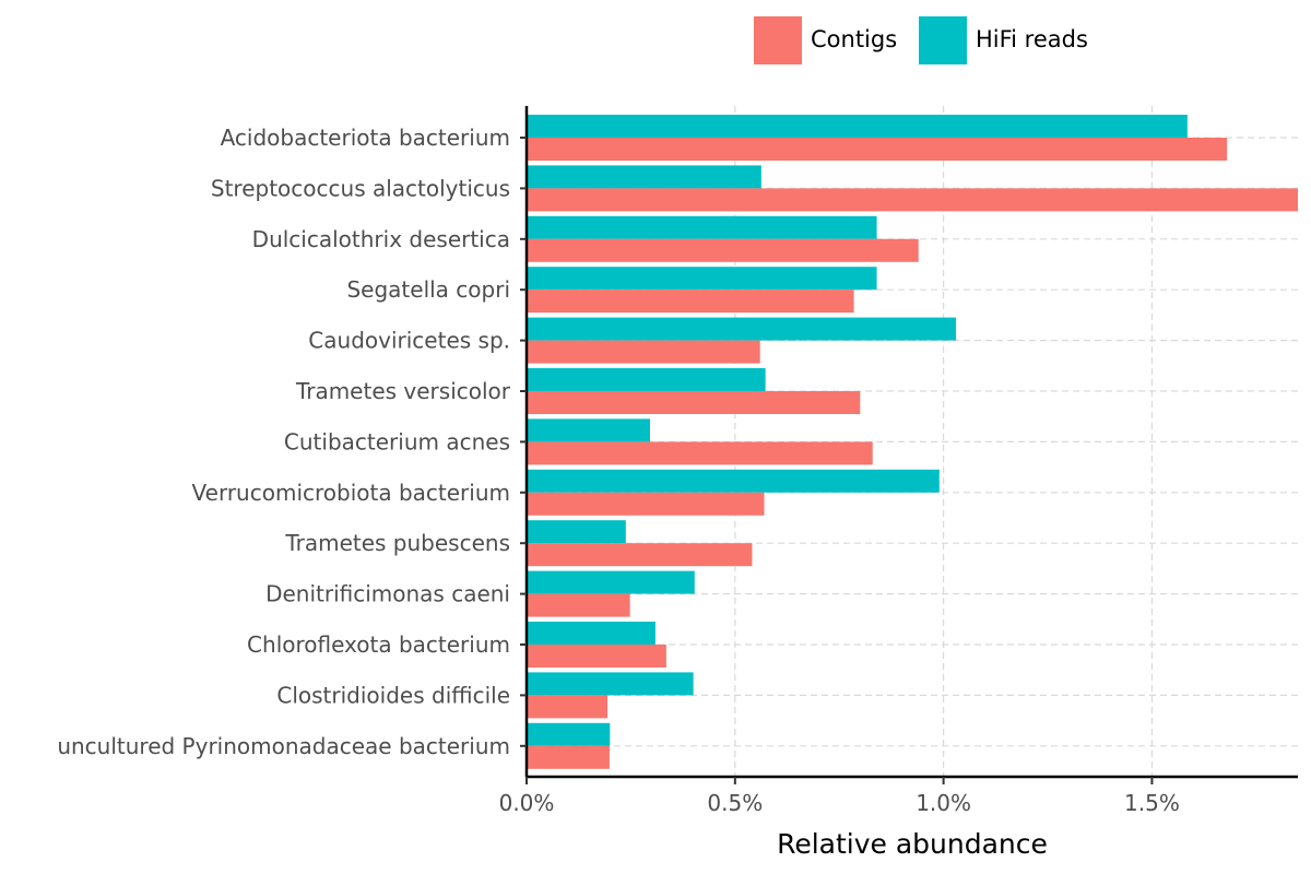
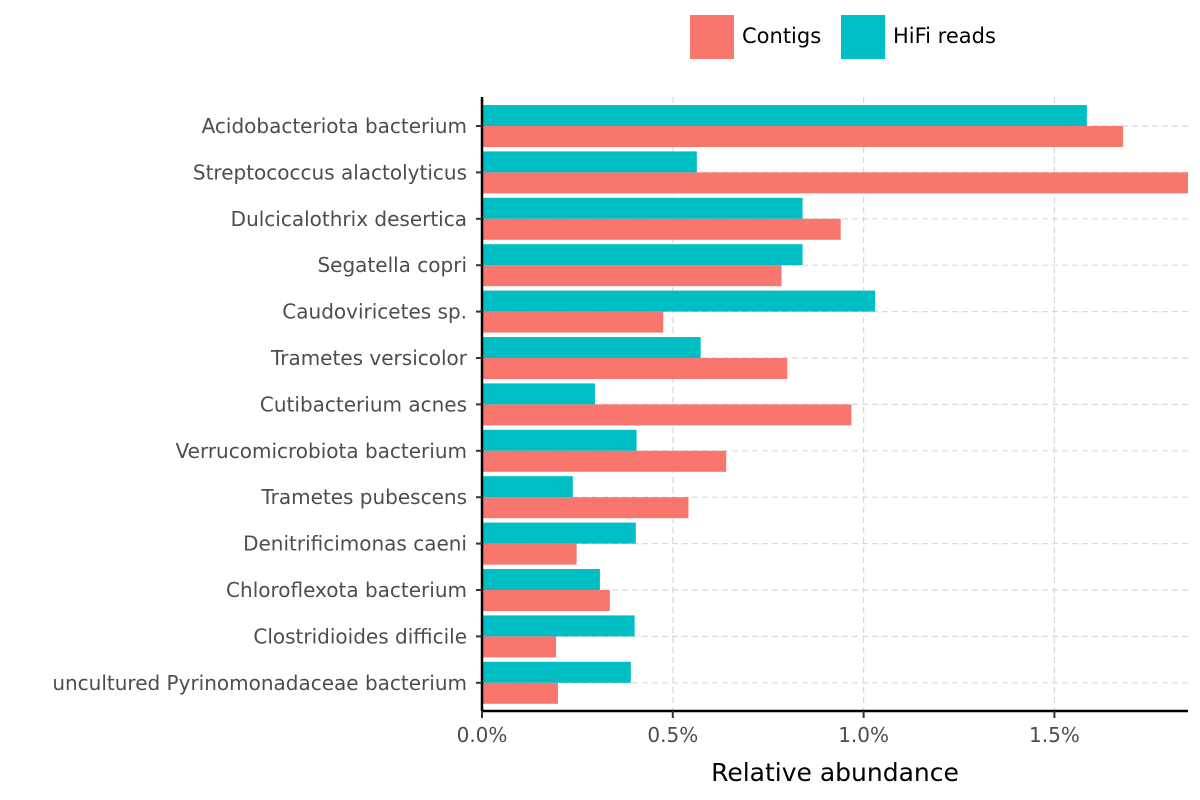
Contigs/Caudoviricetes sp.: 0.56% -> 0.47%
Contigs/Cutibacterium acnes: 0.83% -> 0.97%
Contigs/Verrucomicrobiota bacterium: 0.57% -> 0.64%
HiFi reads/Verrucomicrobiota bacterium: 0.99% -> 0.41%
HiFi reads/uncultured Pyrinomonadaceae bacterium: 0.20% -> 0.39%
